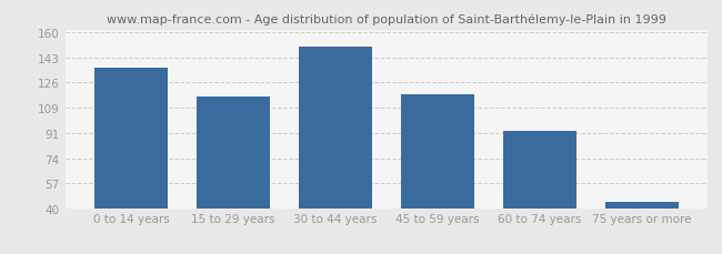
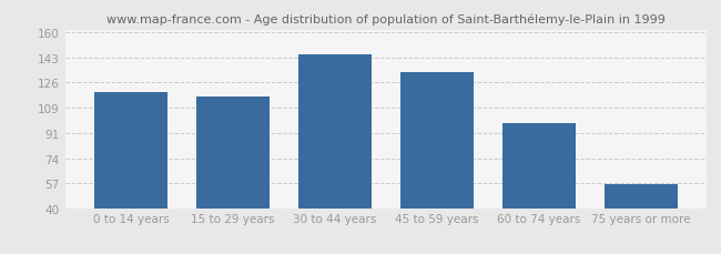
0 to 14 years: 136 -> 119
30 to 44 years: 150 -> 145
45 to 59 years: 118 -> 133
60 to 74 years: 93 -> 98
75 years or more: 44 -> 56
